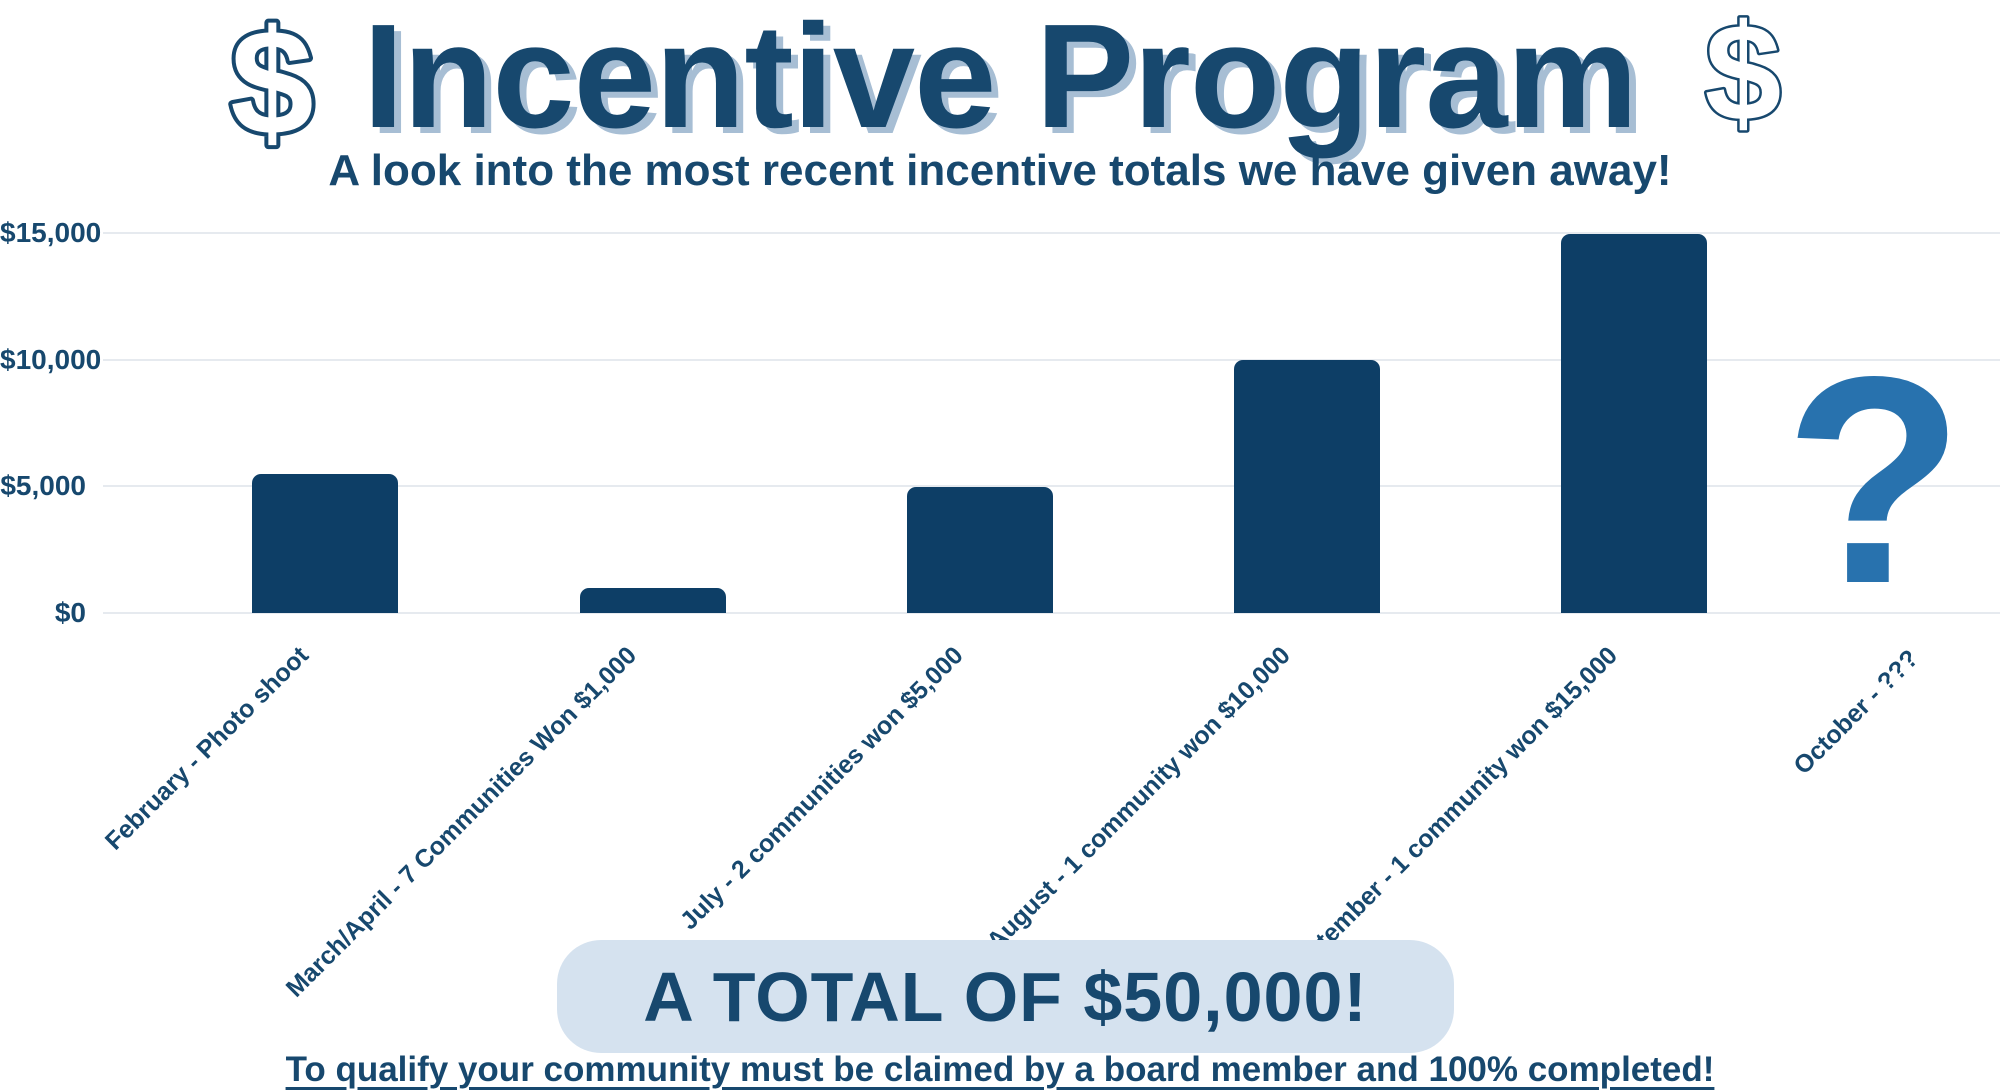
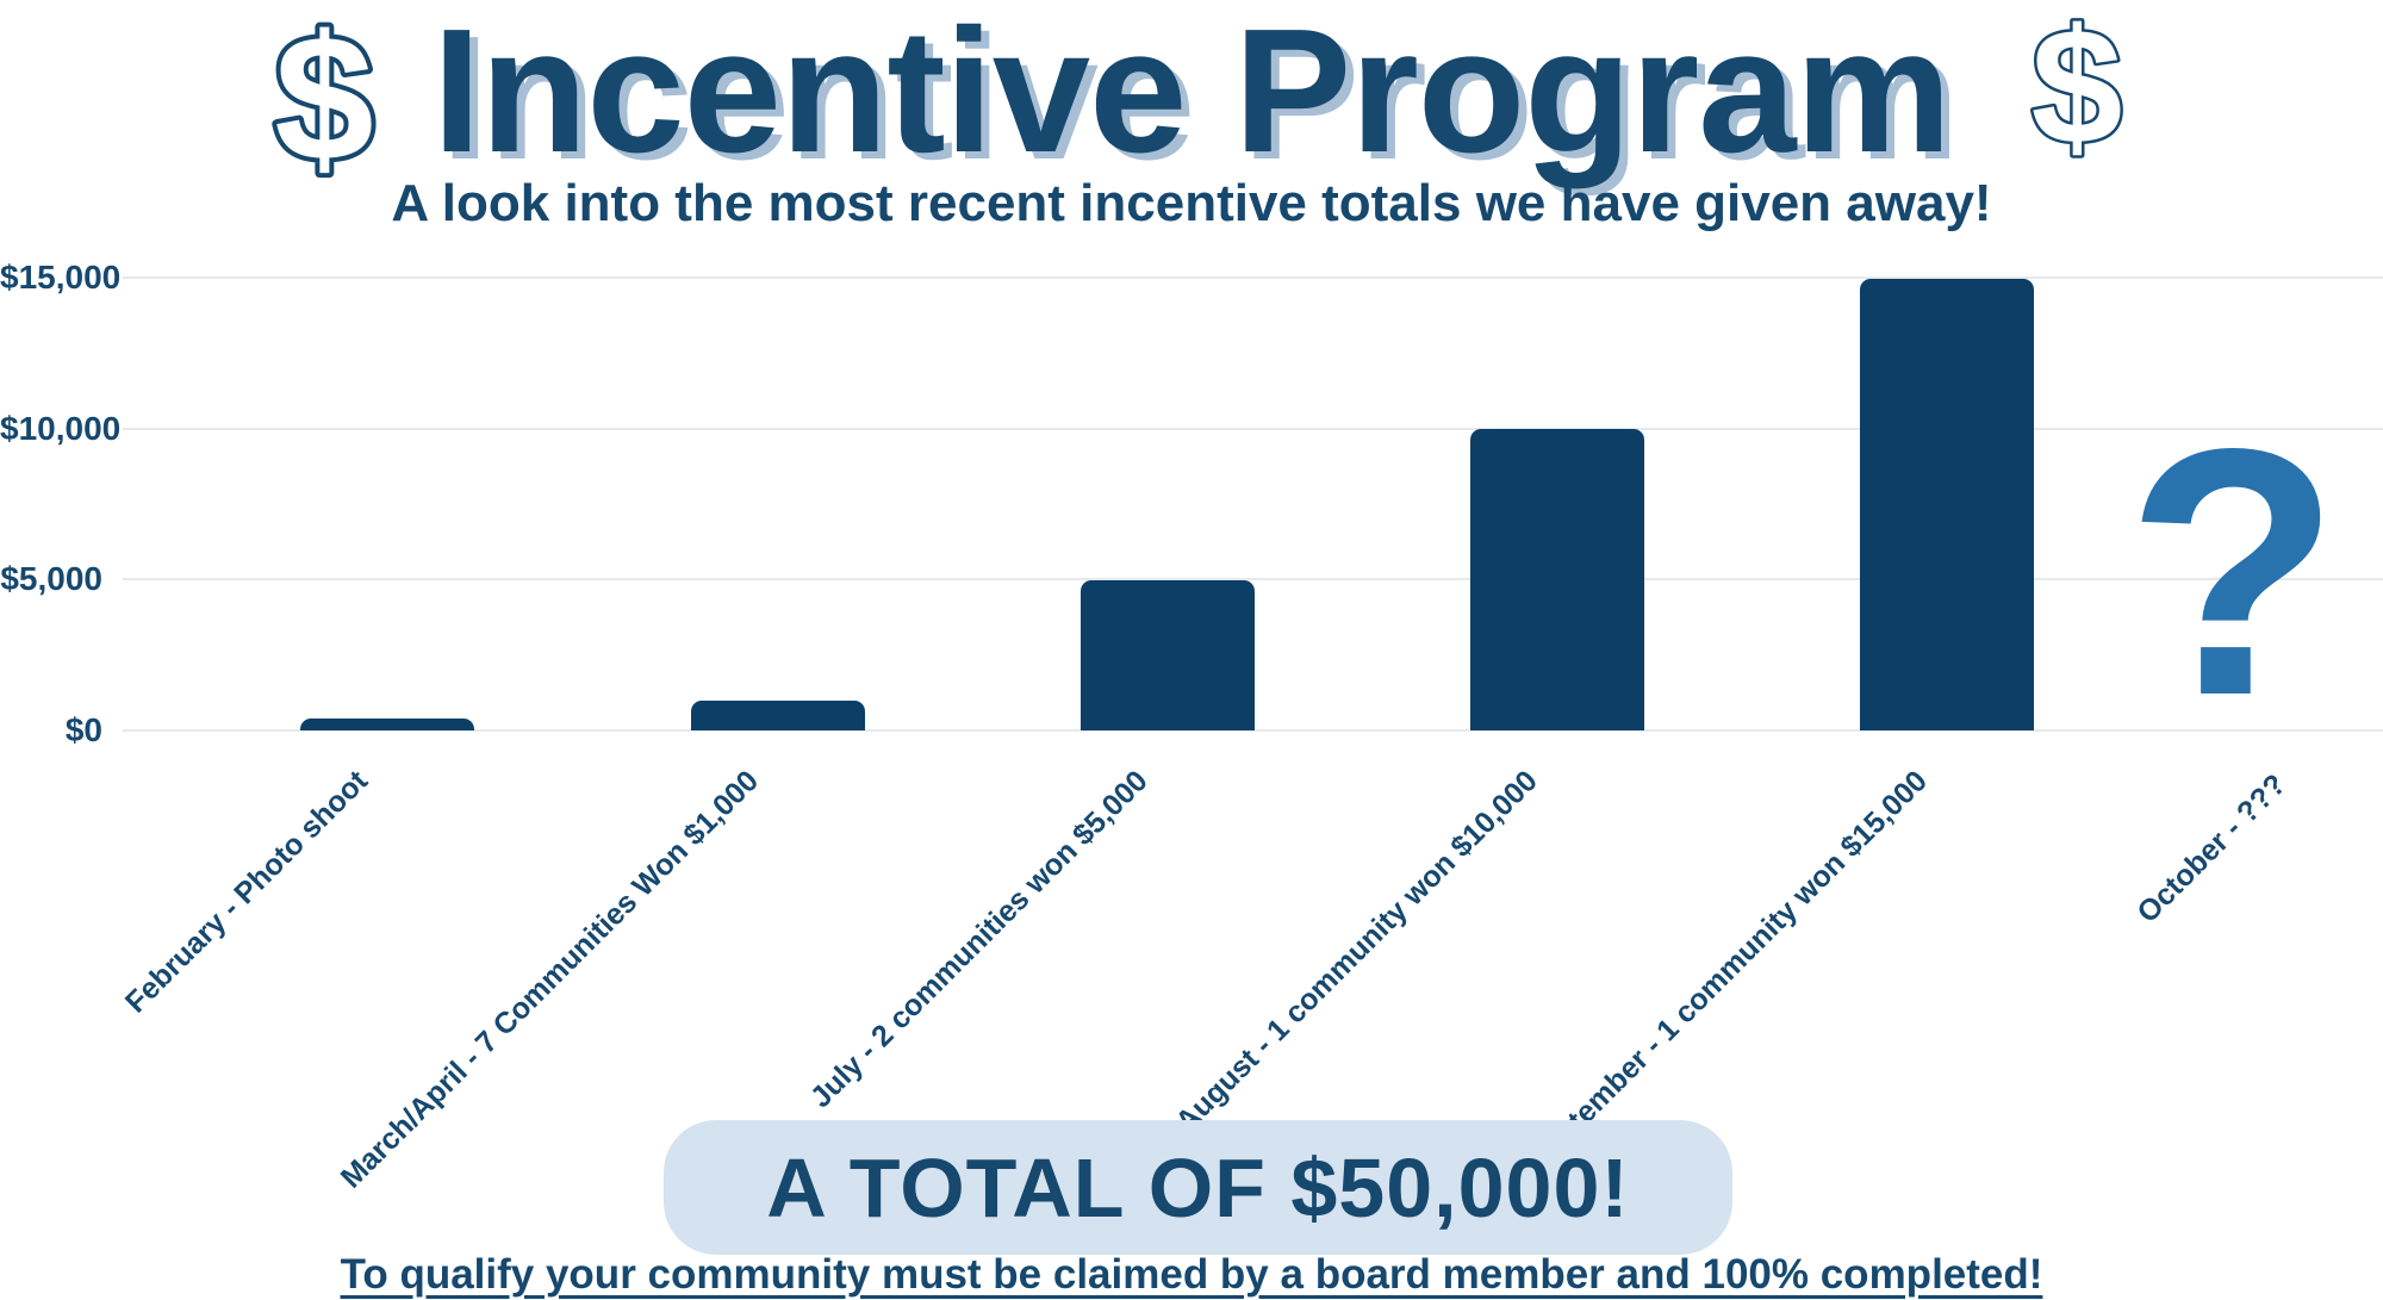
February - Photo shoot: $5500 -> $400
